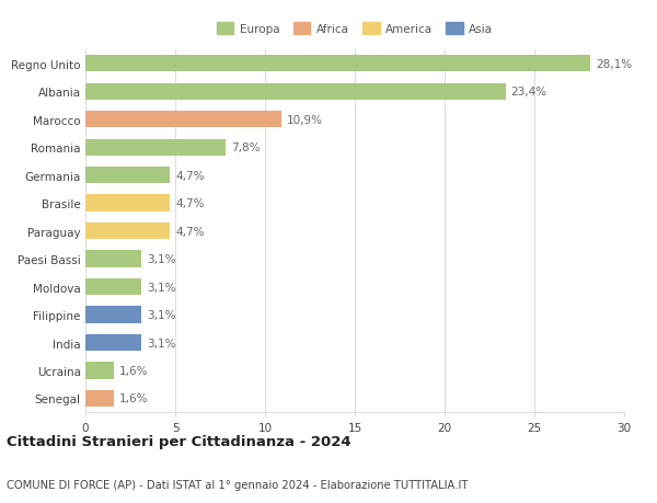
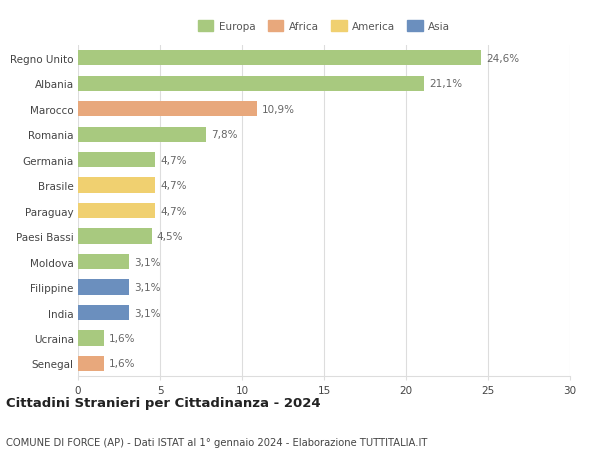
Regno Unito: 28,1% -> 24,6%
Albania: 23,4% -> 21,1%
Paesi Bassi: 3,1% -> 4,5%
